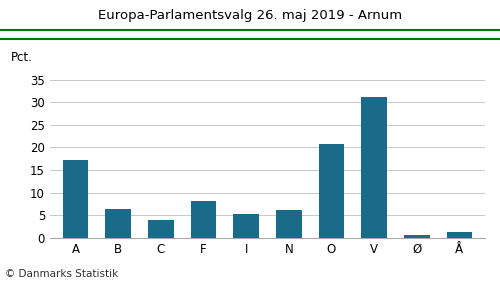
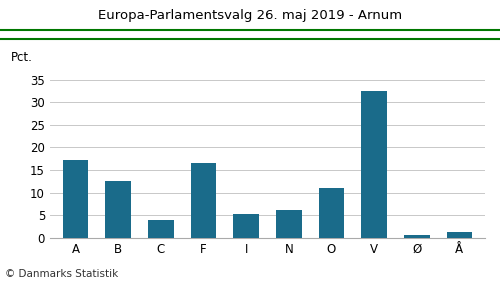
B: 6.4 -> 12.5
F: 8.1 -> 16.5
O: 20.8 -> 11.0
V: 31.2 -> 32.5
